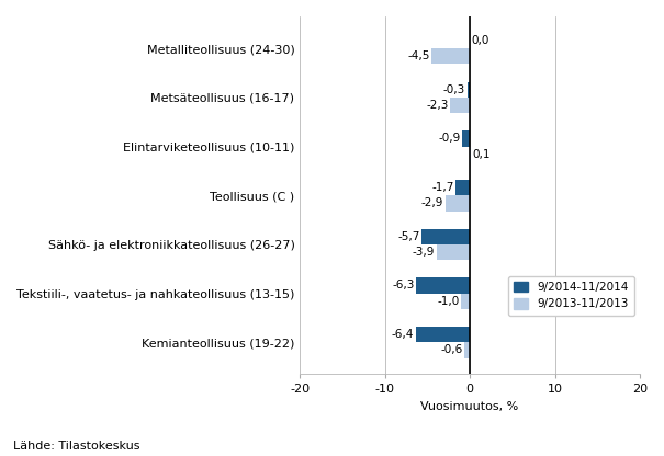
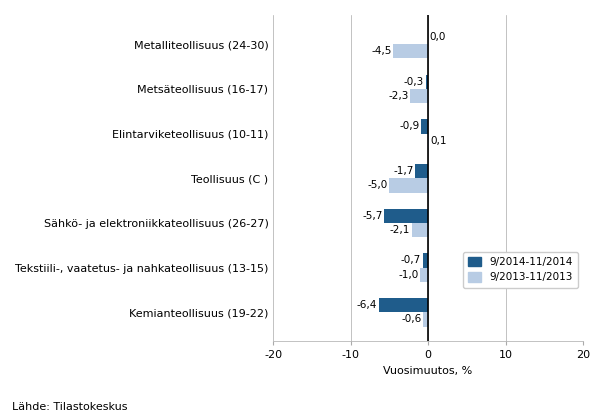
9/2013-11/2013/Teollisuus (C ): -2,9 -> -5,0
9/2013-11/2013/Sähkö- ja elektroniikkateollisuus (26-27): -3,9 -> -2,1
9/2014-11/2014/Tekstiili-, vaatetus- ja nahkateollisuus (13-15): -6,3 -> -0,7
